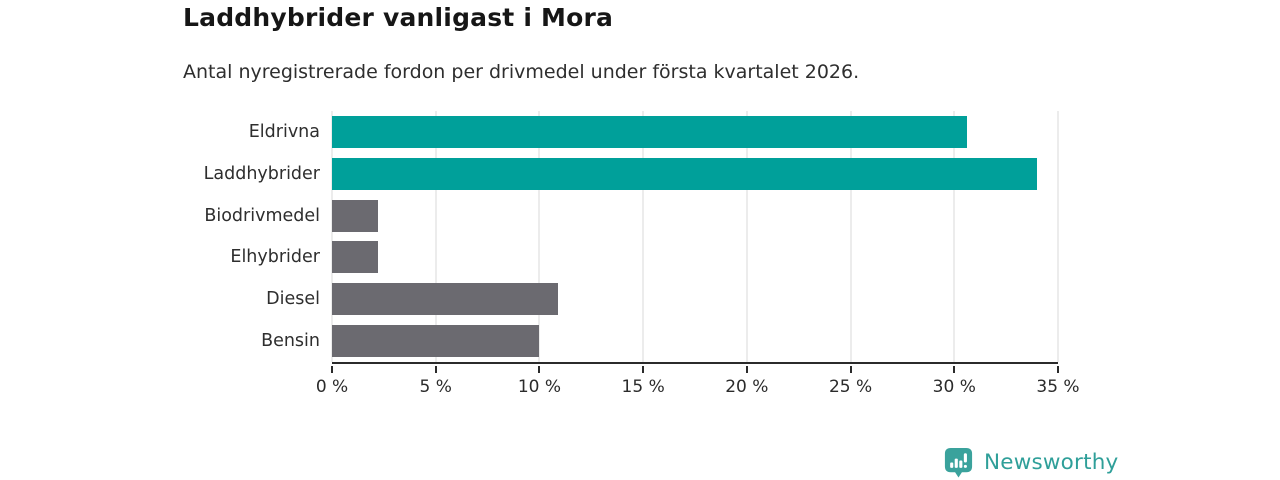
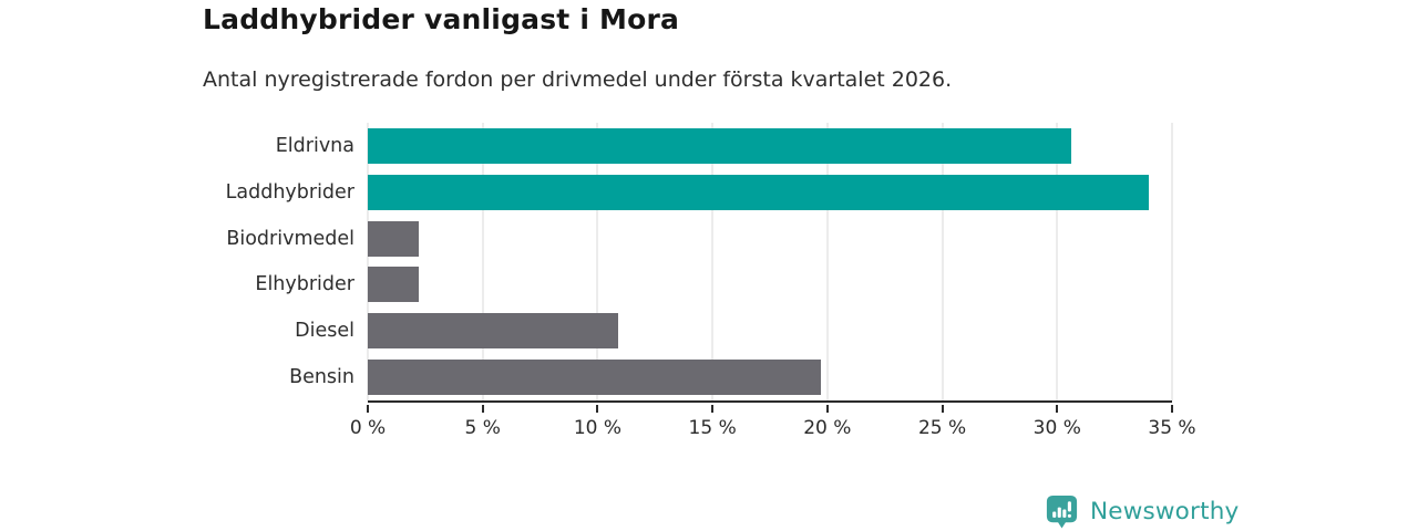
Bensin: 10.0% -> 19.7%
